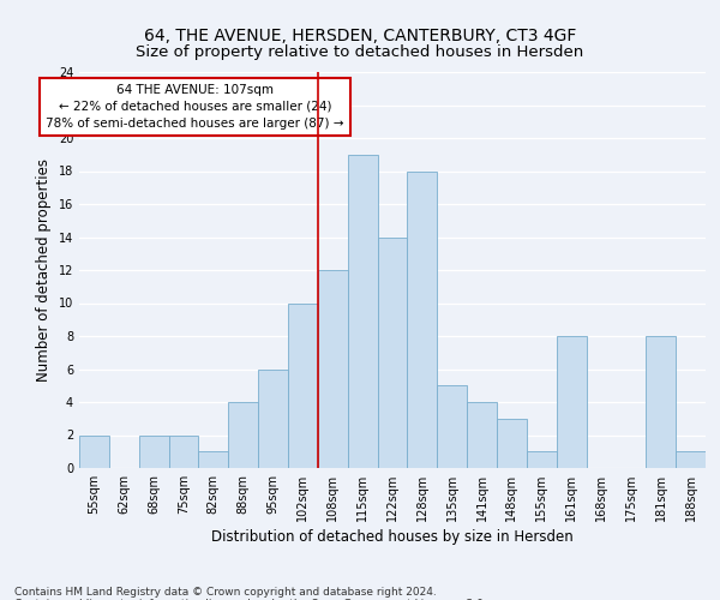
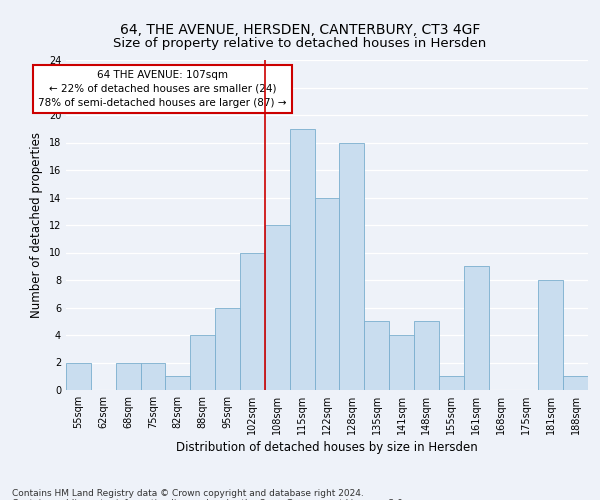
148sqm: 3 -> 5
161sqm: 8 -> 9
